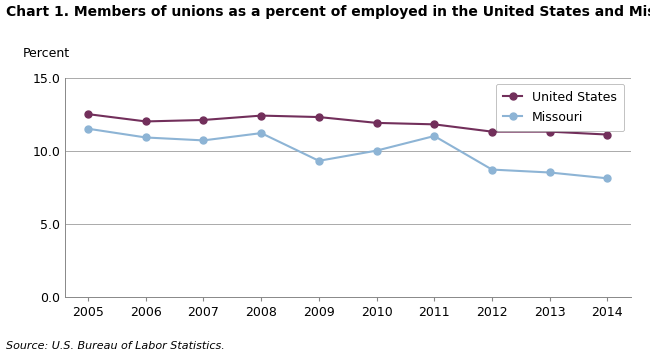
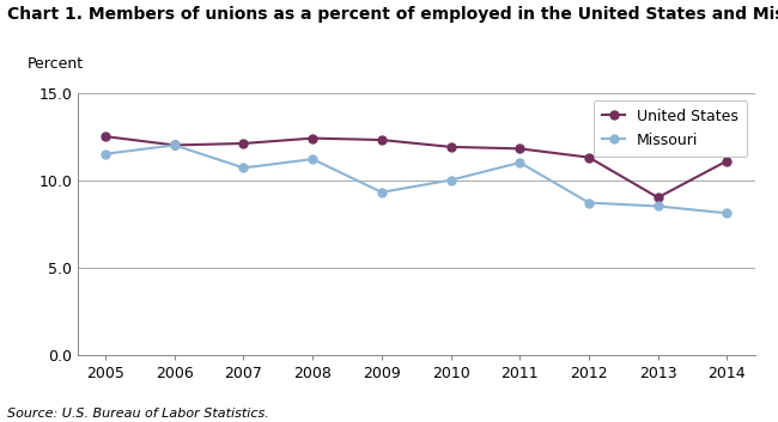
Missouri/2006: 10.9 -> 12.0
United States/2013: 11.3 -> 9.0
